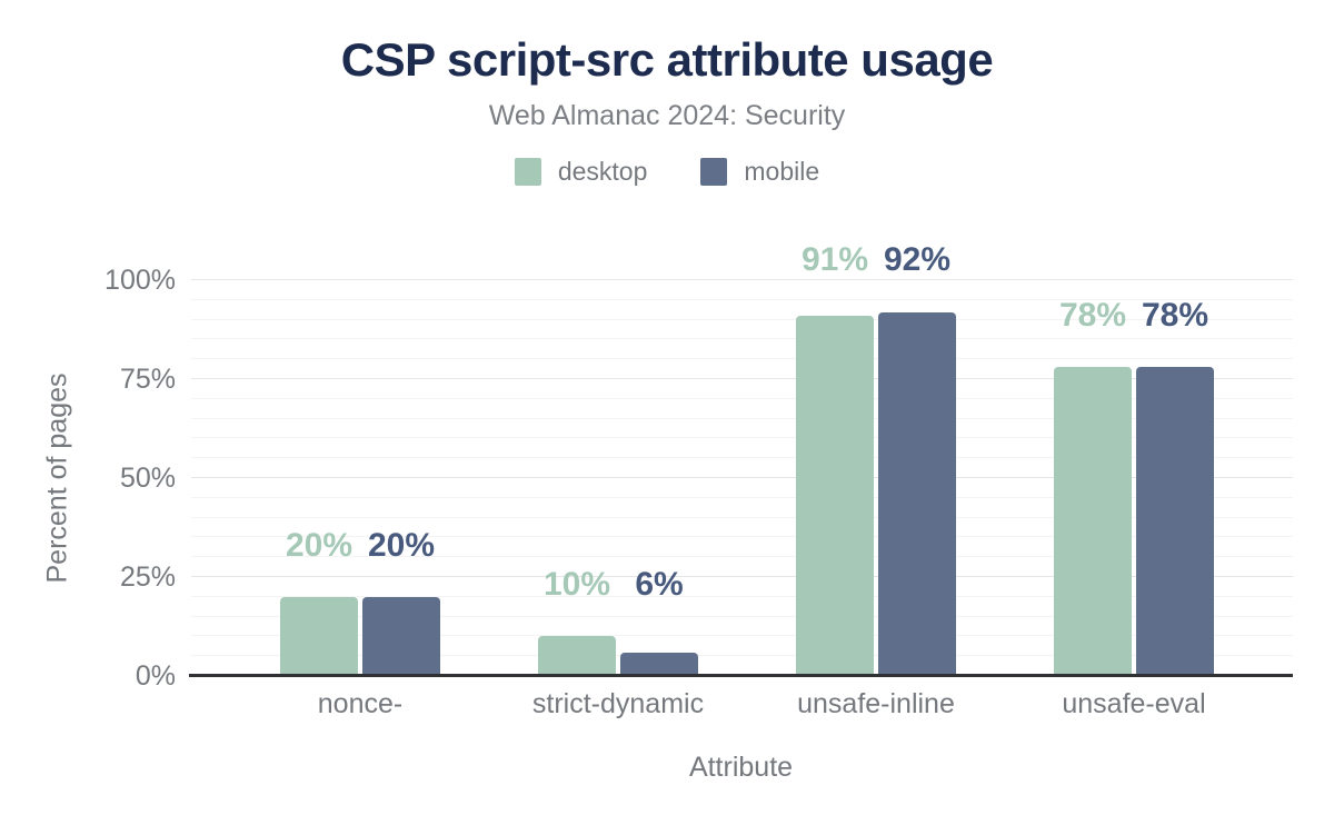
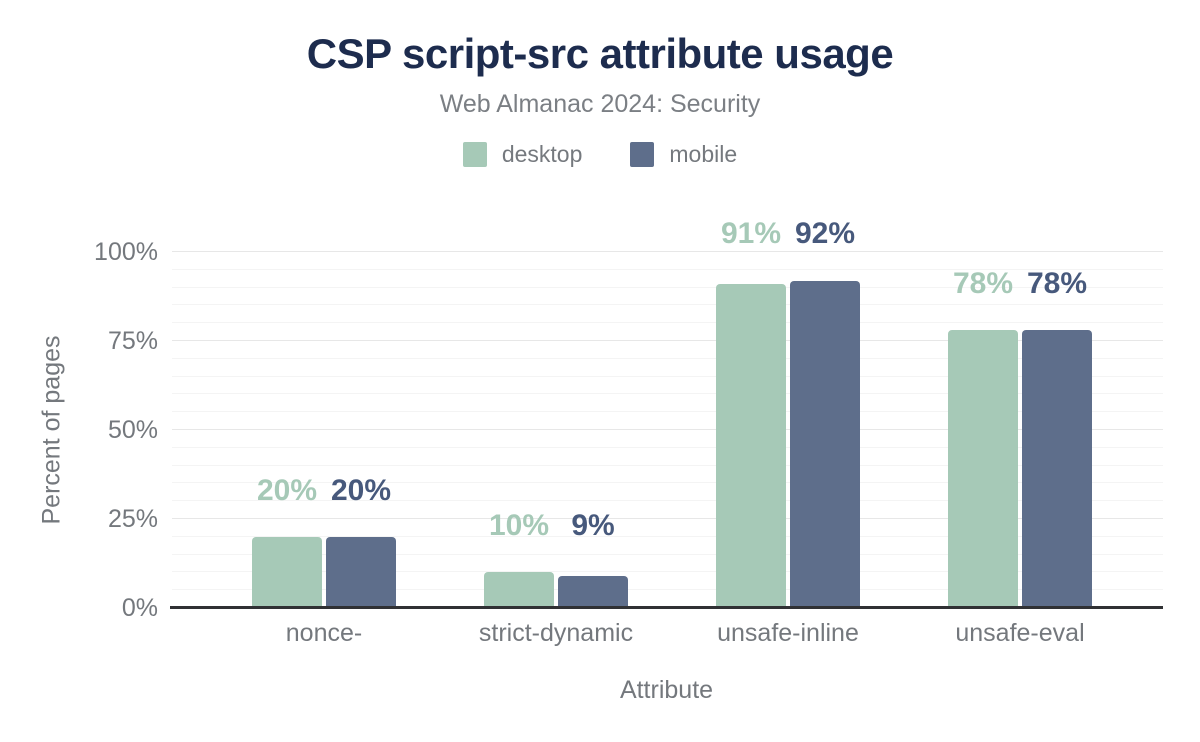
mobile/strict-dynamic: 6% -> 9%
